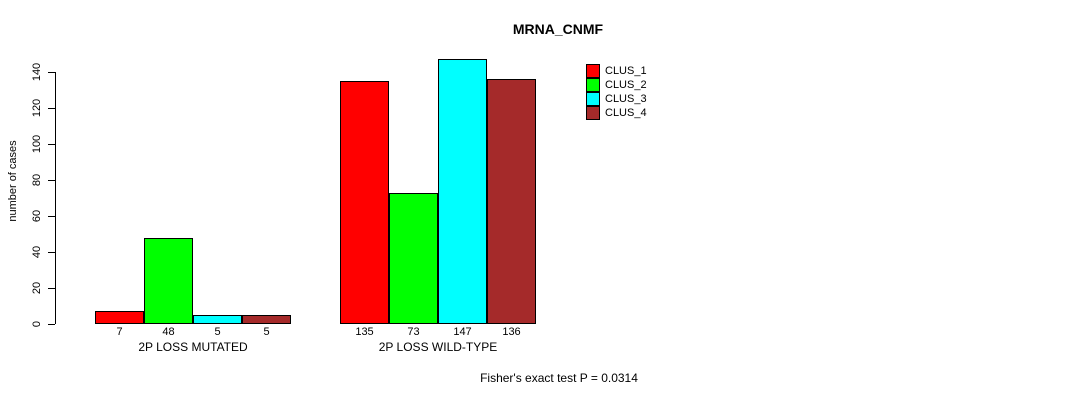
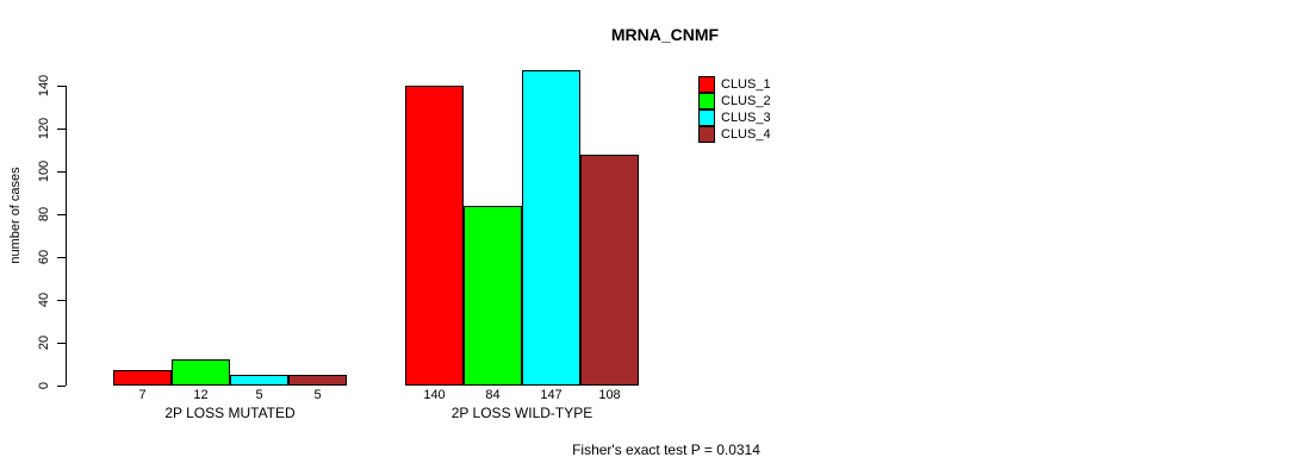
CLUS_2/2P LOSS MUTATED: 48 -> 12
CLUS_1/2P LOSS WILD-TYPE: 135 -> 140
CLUS_2/2P LOSS WILD-TYPE: 73 -> 84
CLUS_4/2P LOSS WILD-TYPE: 136 -> 108
